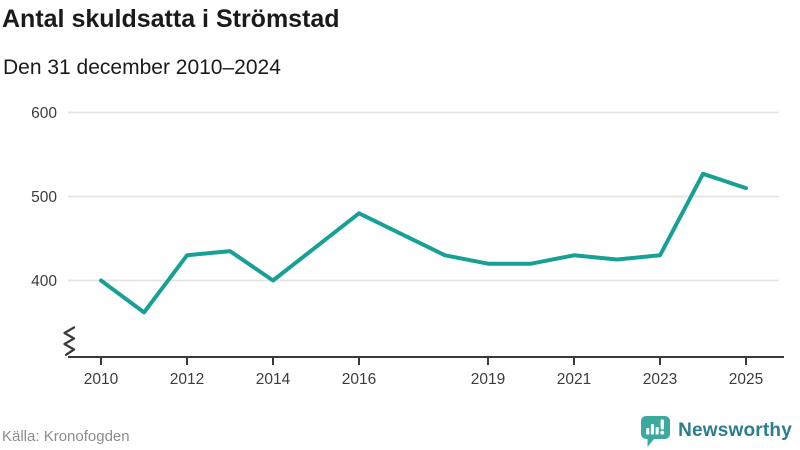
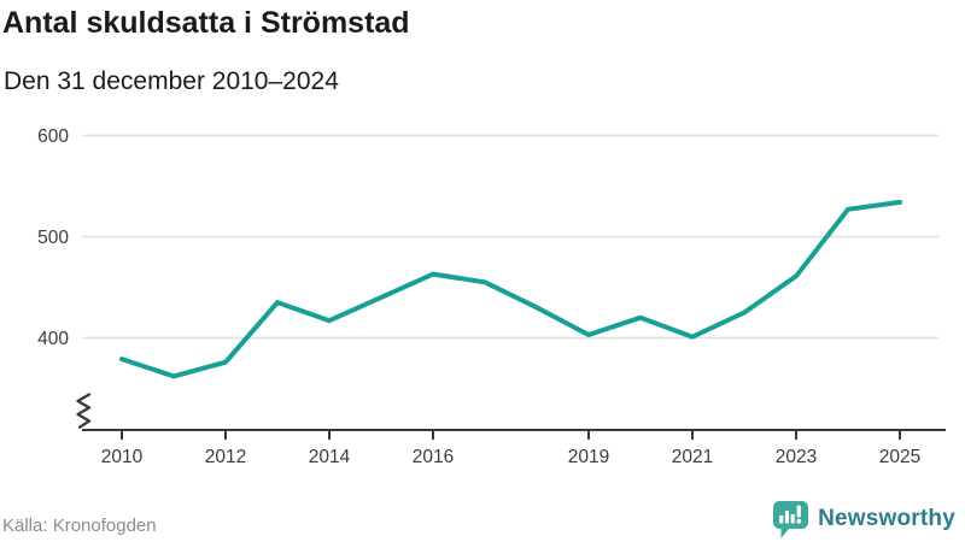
2010: 400 -> 380
2012: 430 -> 380
2014: 400 -> 420
2016: 480 -> 460
2019: 420 -> 400
2021: 430 -> 400
2023: 430 -> 460
2025: 510 -> 530
